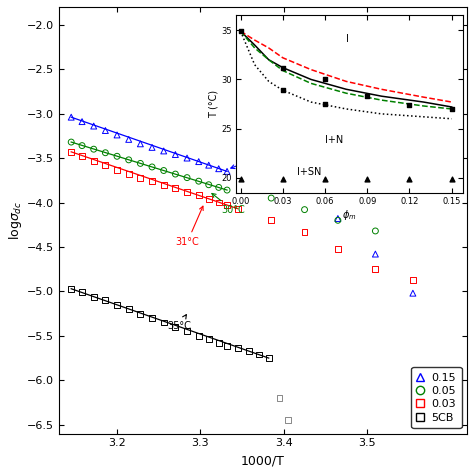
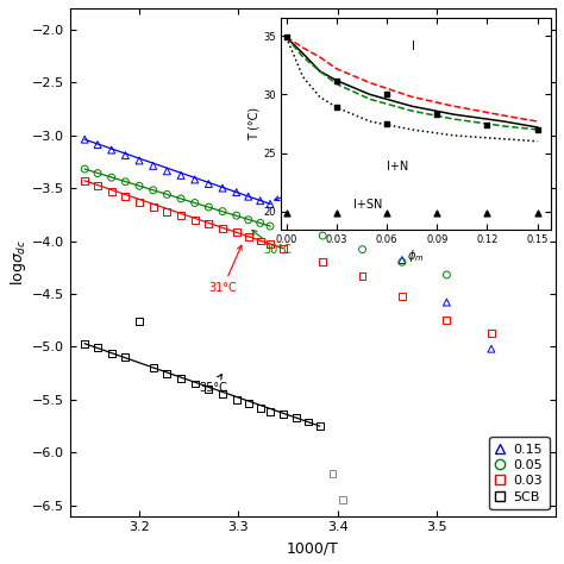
5CB/3.2: -5.15 -> -4.76
